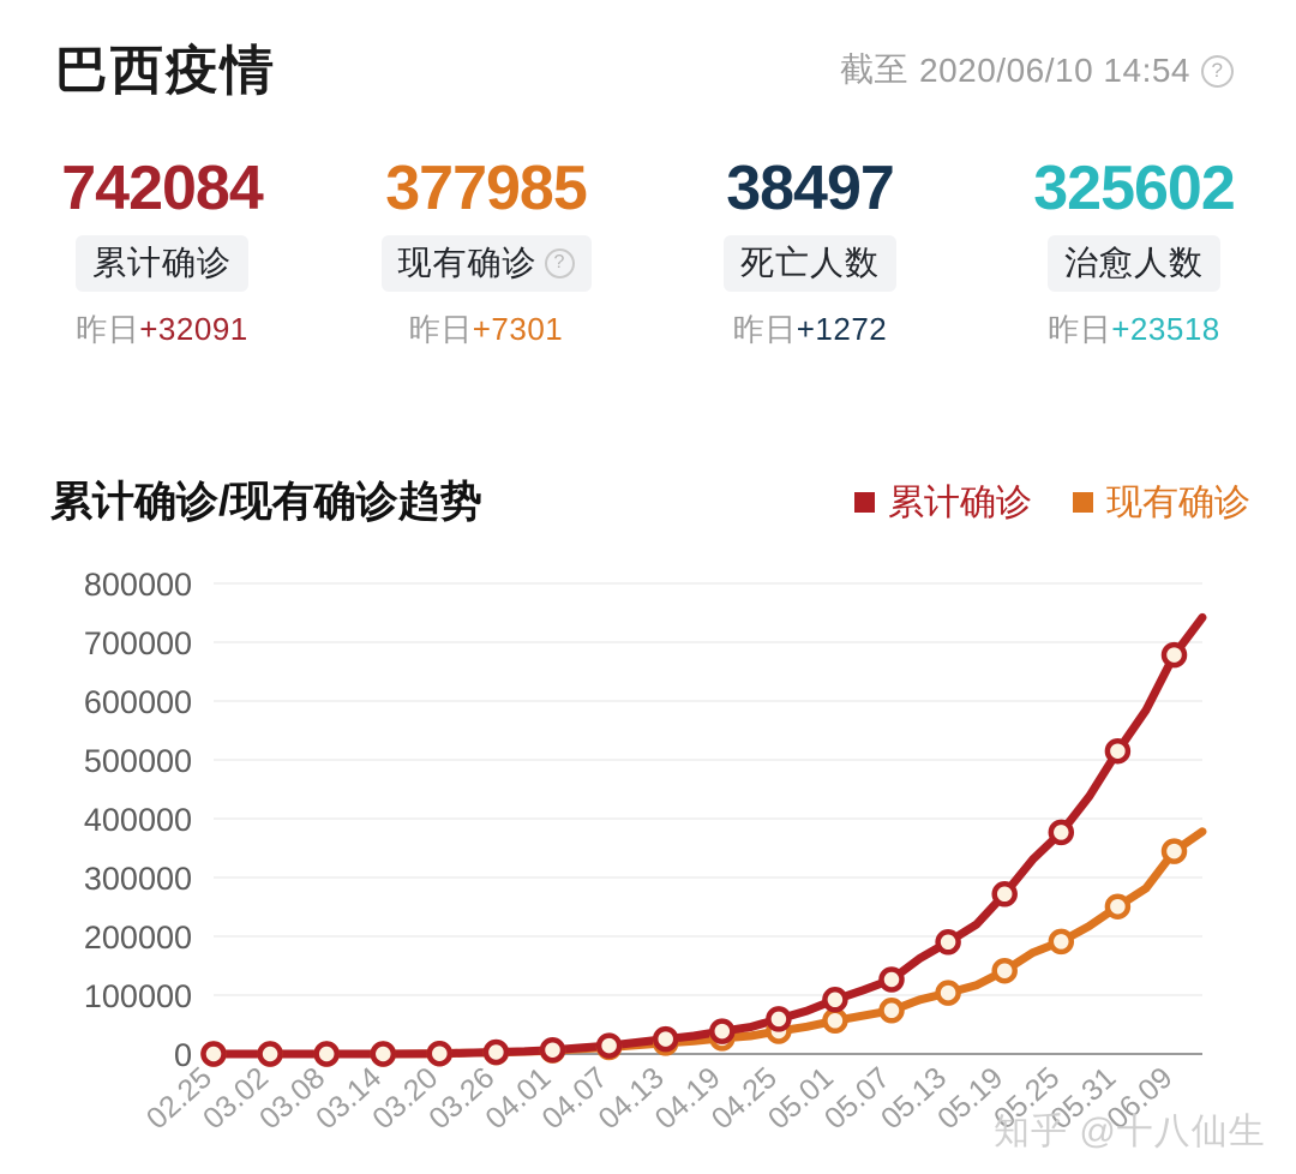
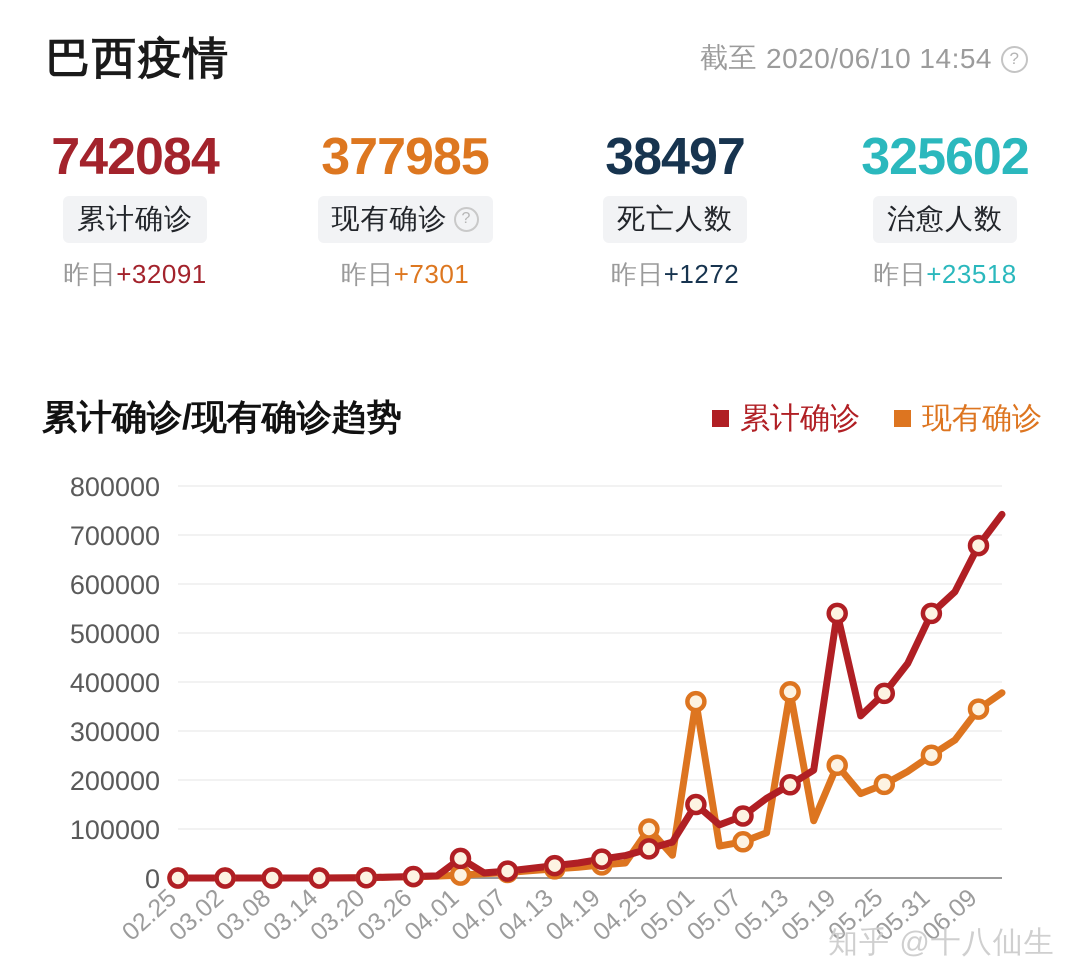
累计确诊/04.01: 10000 -> 40000
现有确诊/04.25: 40000 -> 100000
累计确诊/05.01: 90000 -> 150000
现有确诊/05.01: 60000 -> 360000
现有确诊/05.13: 100000 -> 380000
累计确诊/05.19: 270000 -> 540000
现有确诊/05.19: 140000 -> 230000
累计确诊/05.31: 510000 -> 540000
